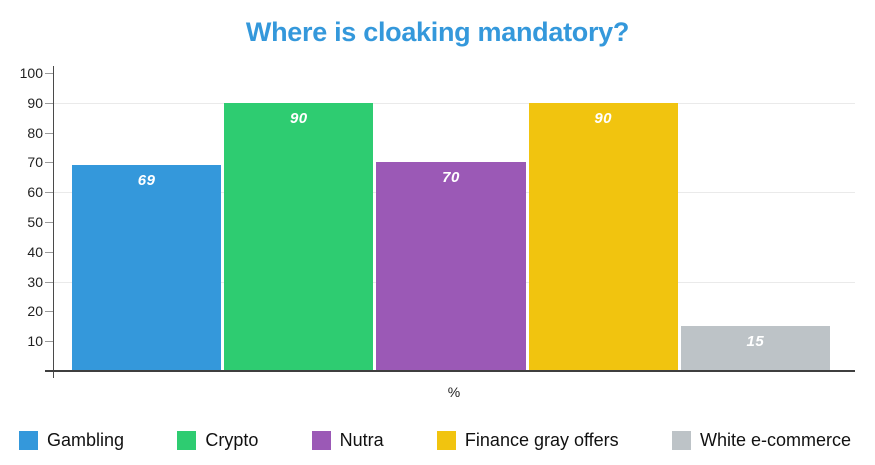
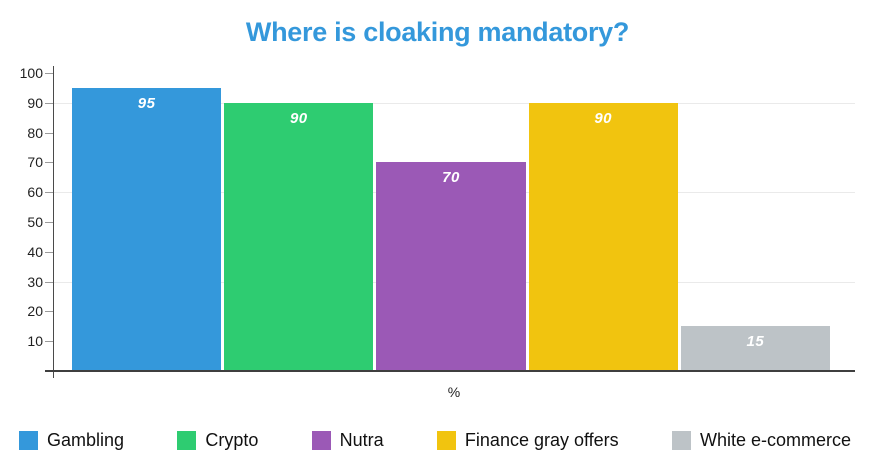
Gambling: 69 -> 95
